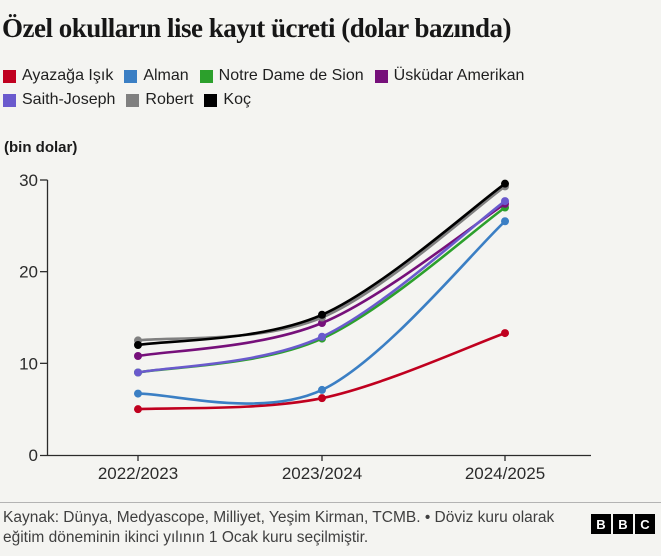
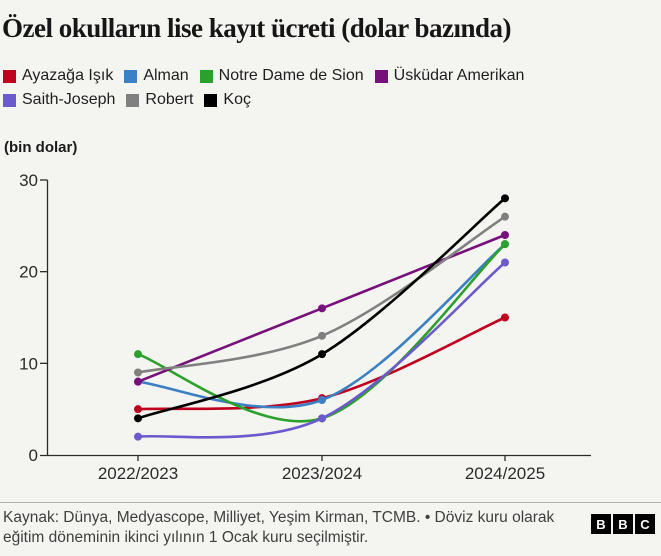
Alman/2022/2023: 7 -> 8
Notre Dame de Sion/2022/2023: 9 -> 11
Üsküdar Amerikan/2022/2023: 11 -> 8
Saith-Joseph/2022/2023: 9 -> 2
Robert/2022/2023: 12 -> 9
Koç/2022/2023: 12 -> 4
Alman/2023/2024: 7 -> 6
Notre Dame de Sion/2023/2024: 13 -> 4
Üsküdar Amerikan/2023/2024: 14 -> 16
Saith-Joseph/2023/2024: 13 -> 4
Robert/2023/2024: 15 -> 13
Koç/2023/2024: 15 -> 11
Ayazağa Işık/2024/2025: 13 -> 15
Alman/2024/2025: 26 -> 23
Notre Dame de Sion/2024/2025: 27 -> 23
Üsküdar Amerikan/2024/2025: 27 -> 24
Saith-Joseph/2024/2025: 28 -> 21
Robert/2024/2025: 29 -> 26
Koç/2024/2025: 30 -> 28
